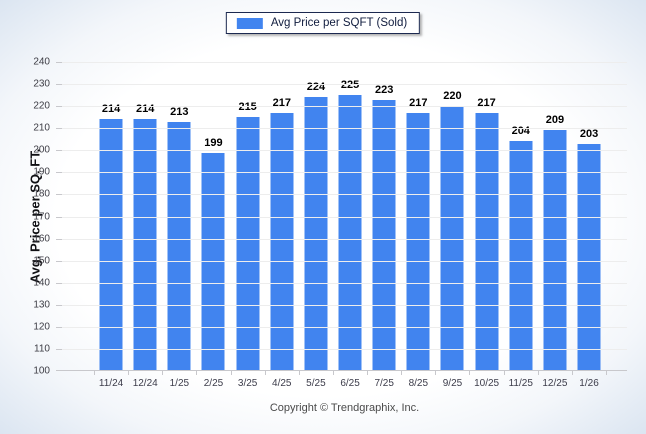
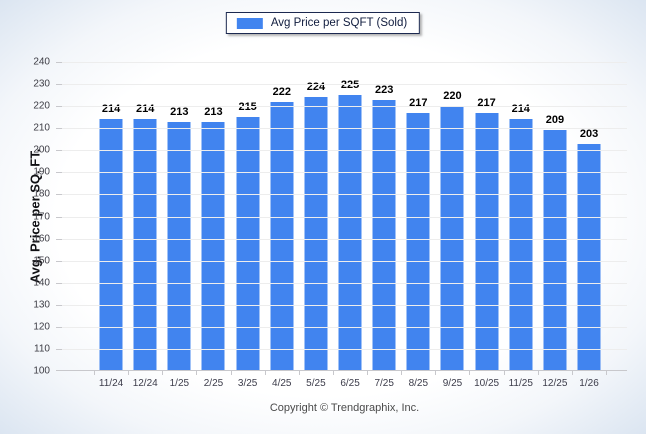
2/25: 199 -> 213
4/25: 217 -> 222
11/25: 204 -> 214
